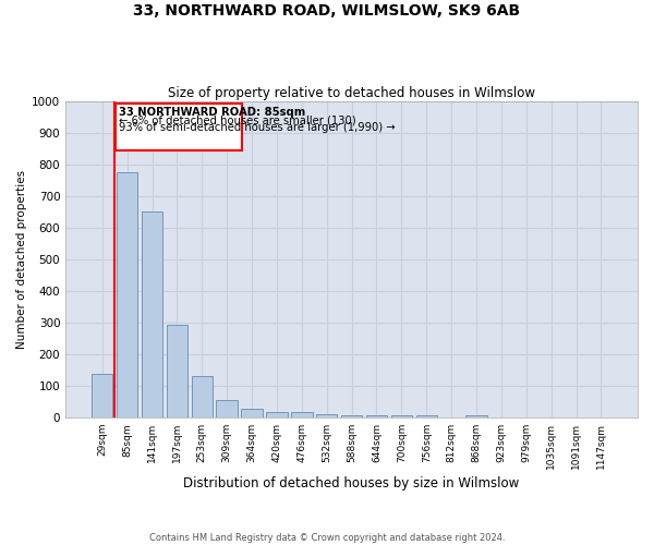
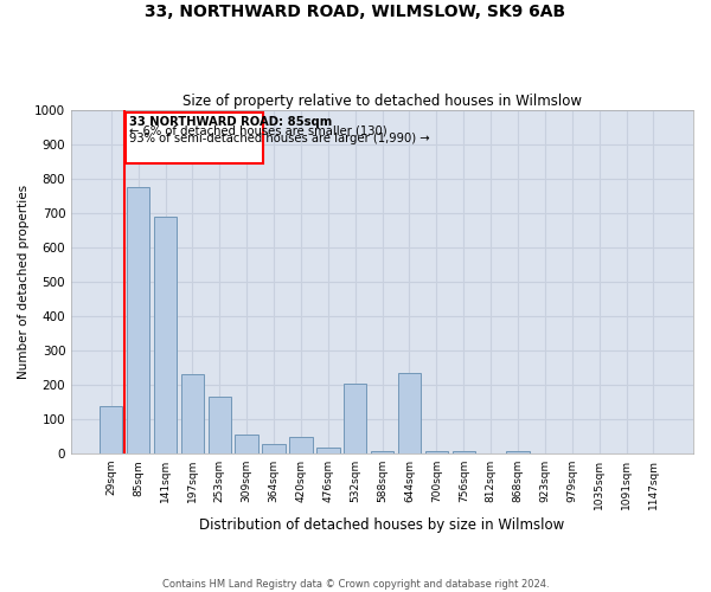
141sqm: 653 -> 690
197sqm: 293 -> 230
253sqm: 133 -> 165
420sqm: 18 -> 50
532sqm: 10 -> 205
644sqm: 7 -> 235
